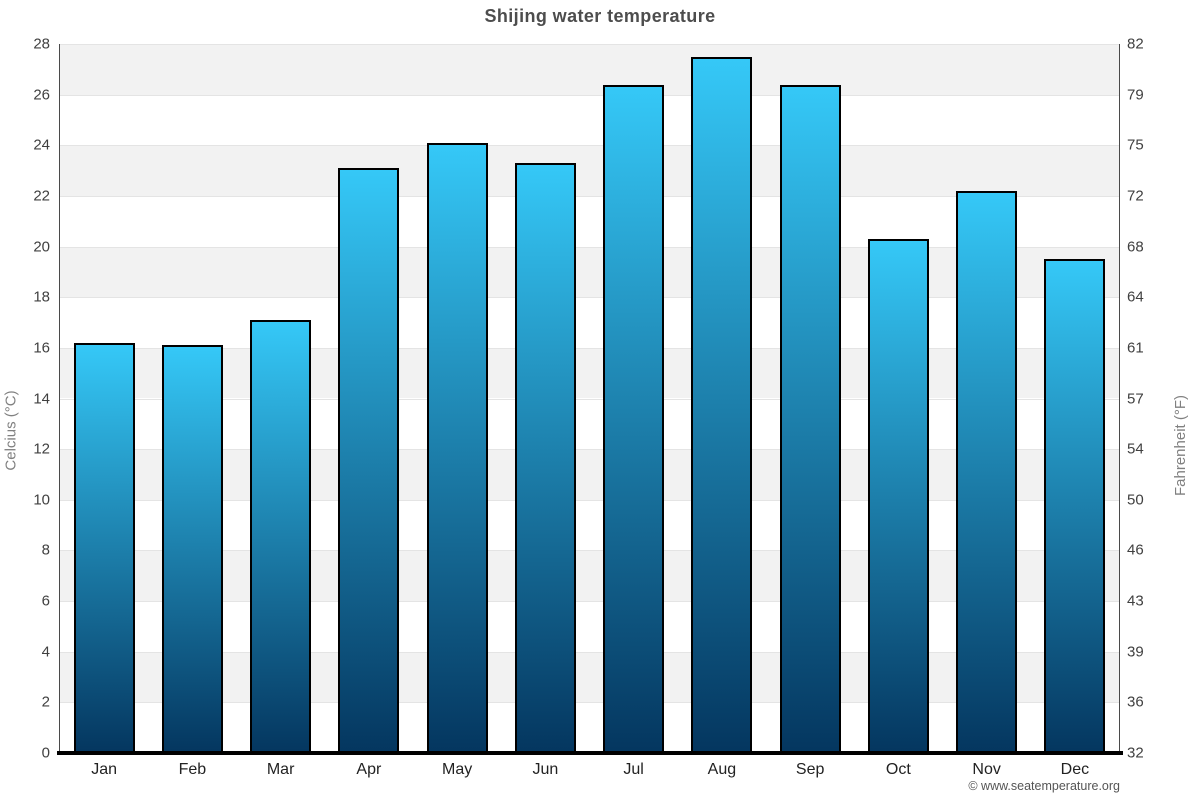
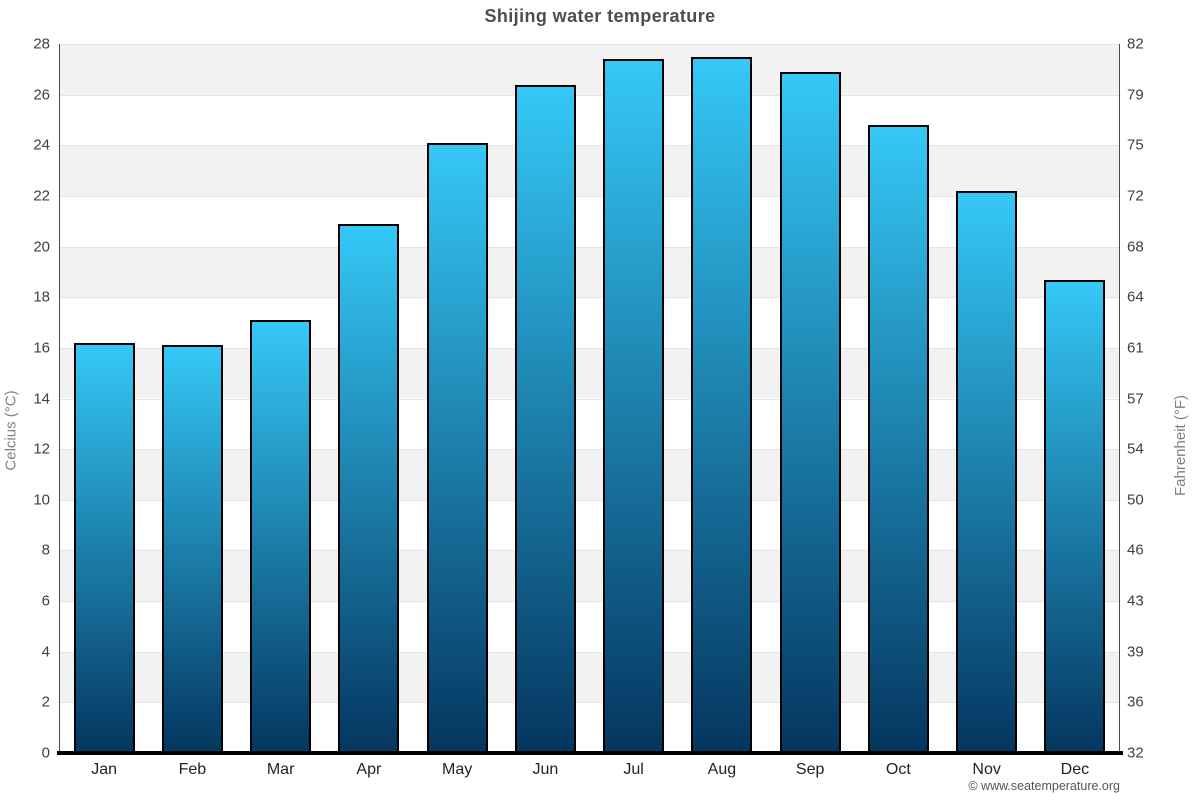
Apr: 23.1 -> 20.9
Jun: 23.3 -> 26.4
Jul: 26.4 -> 27.4
Sep: 26.4 -> 26.9
Oct: 20.3 -> 24.8
Dec: 19.5 -> 18.7
